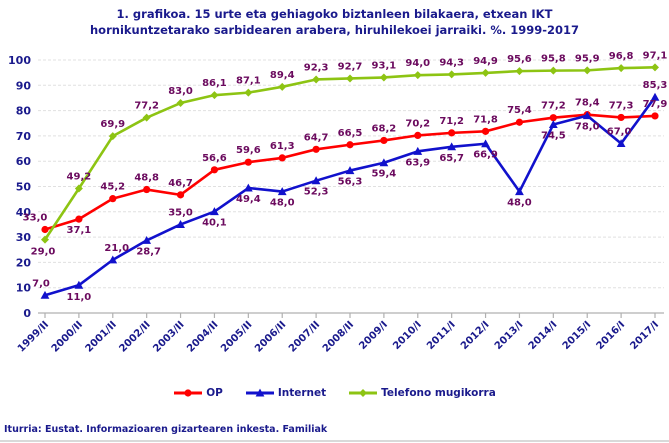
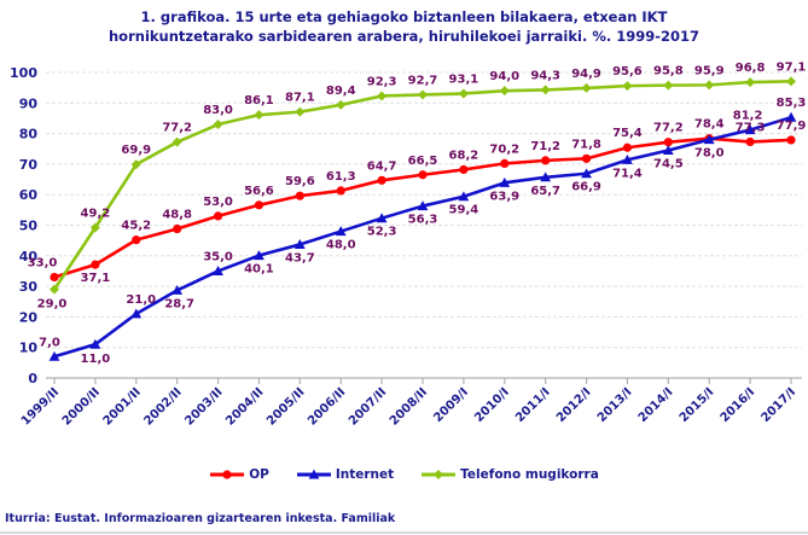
OP/2003/II: 46,7 -> 53,0
Internet/2005/II: 49,4 -> 43,7
Internet/2013/I: 48,0 -> 71,4
Internet/2016/I: 67,0 -> 81,2
